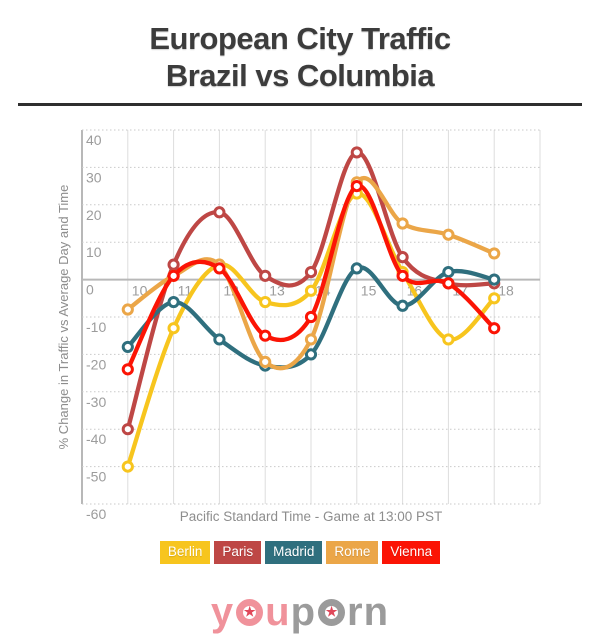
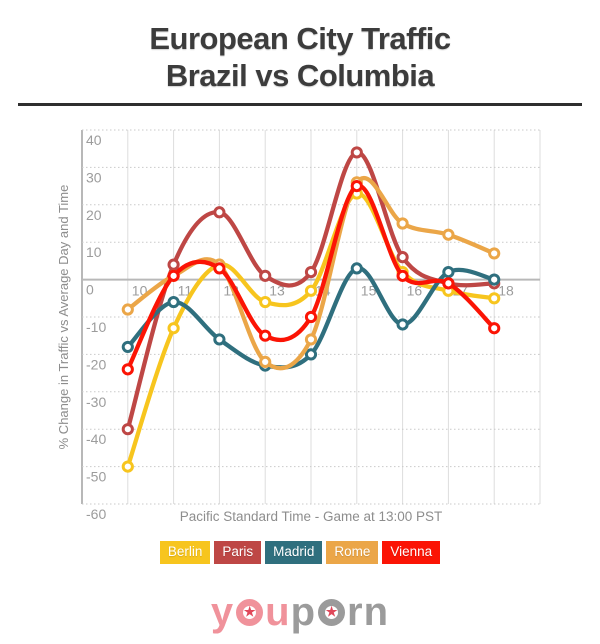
Madrid/16: -7 -> -12
Berlin/17: -16 -> -3
